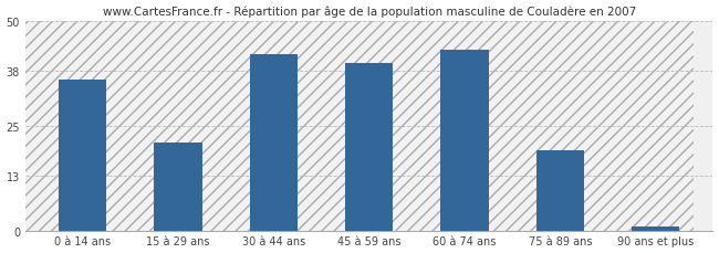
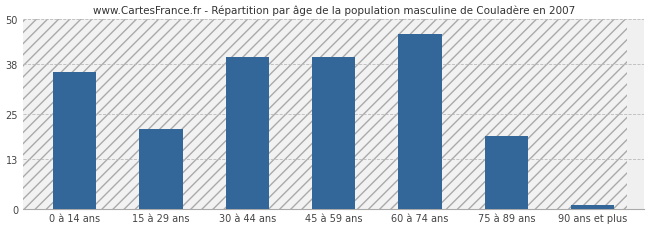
30 à 44 ans: 42 -> 40
60 à 74 ans: 43 -> 46
